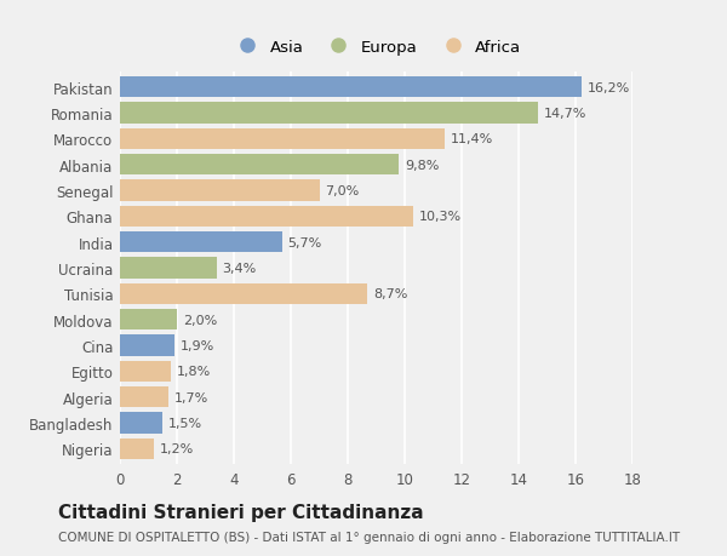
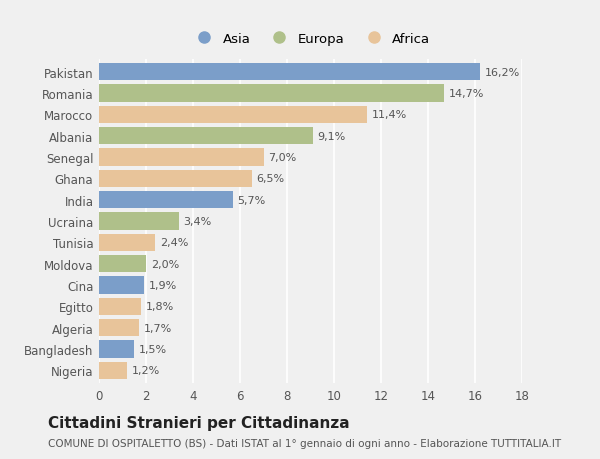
Albania: 9,8% -> 9,1%
Ghana: 10,3% -> 6,5%
Tunisia: 8,7% -> 2,4%
